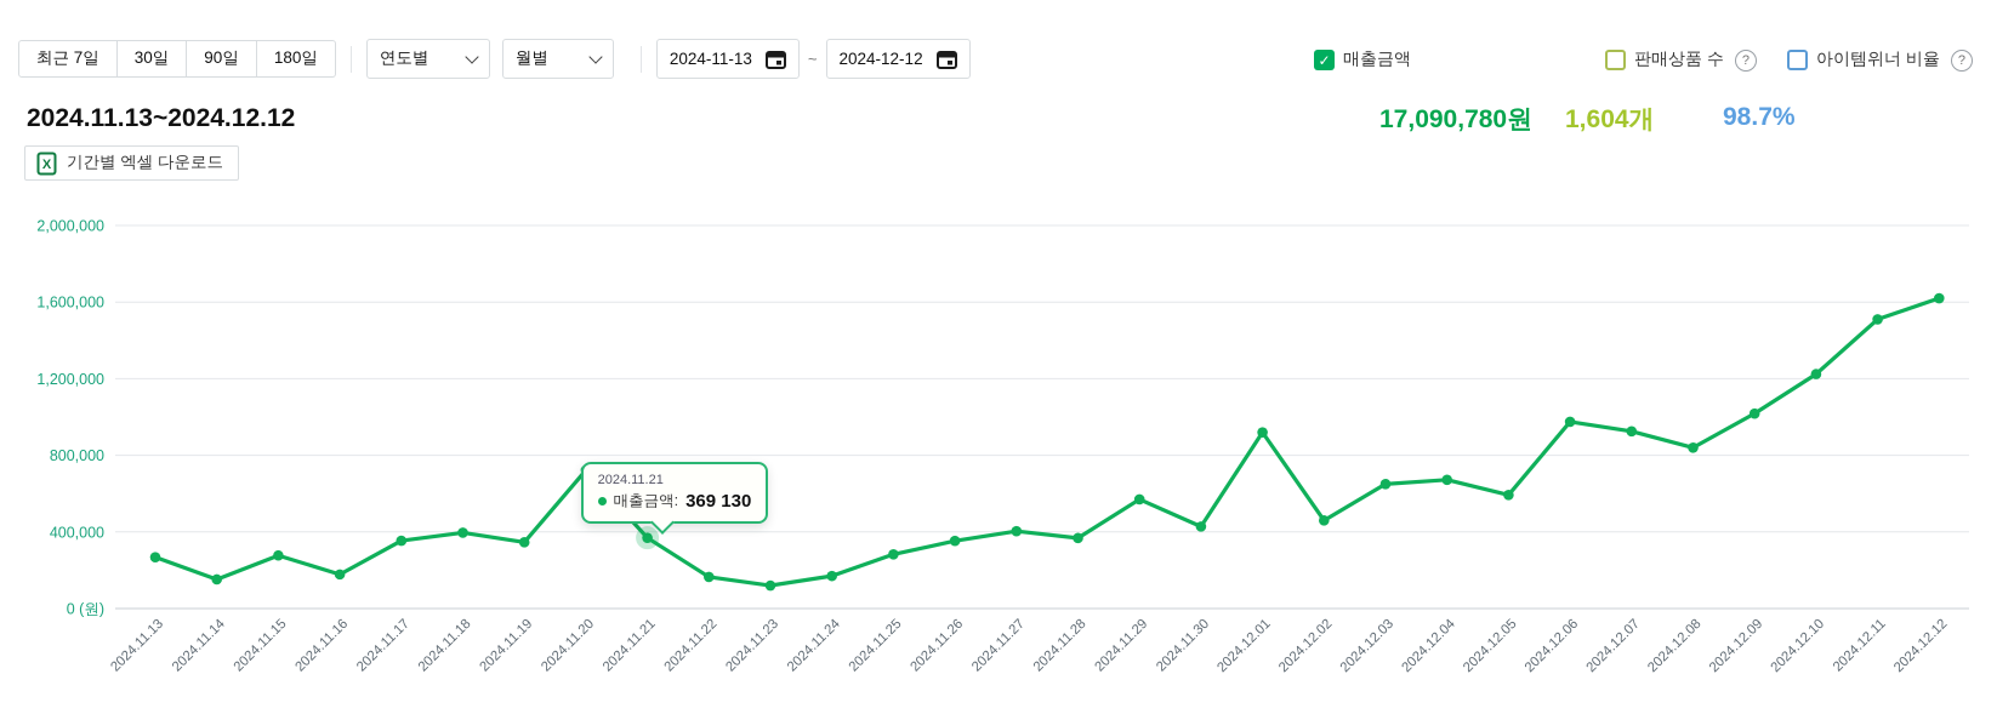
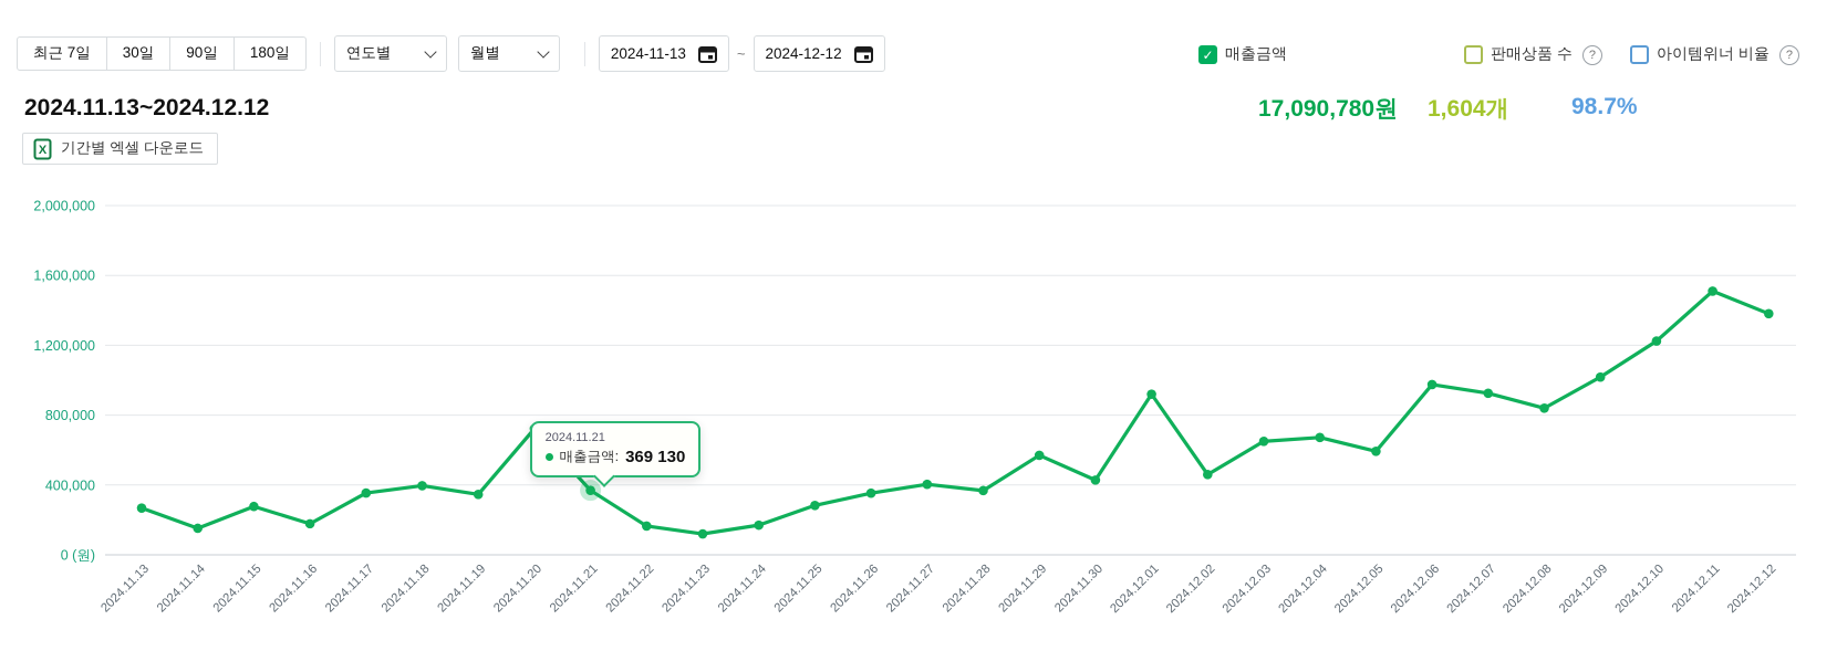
2024.12.12: 1620000 -> 1380000
